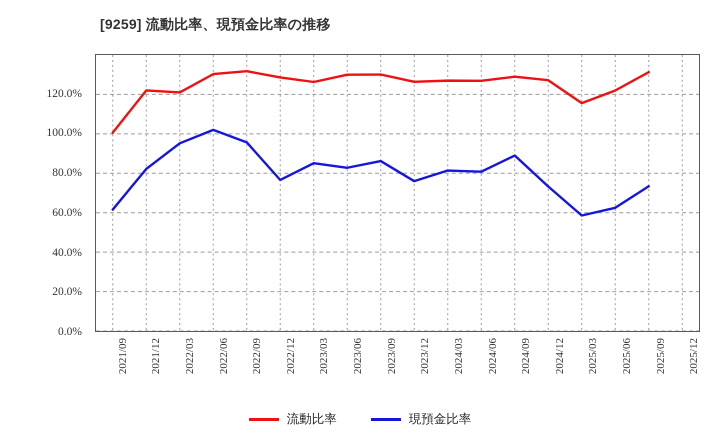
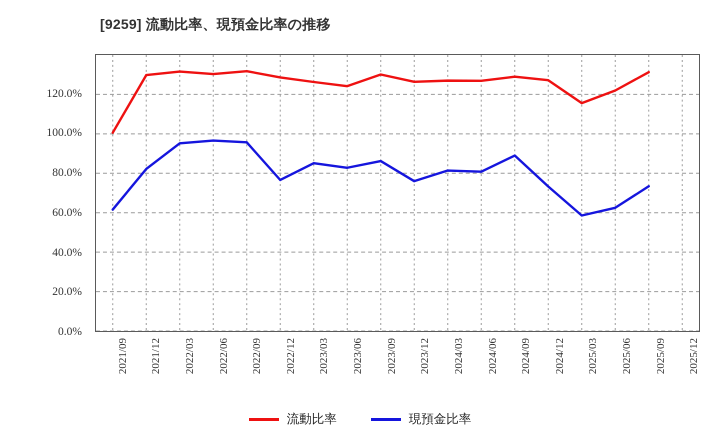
流動比率/2021/12: 122% -> 130%
流動比率/2022/03: 121% -> 132%
現預金比率/2022/06: 102% -> 97%
流動比率/2023/06: 130% -> 124%
